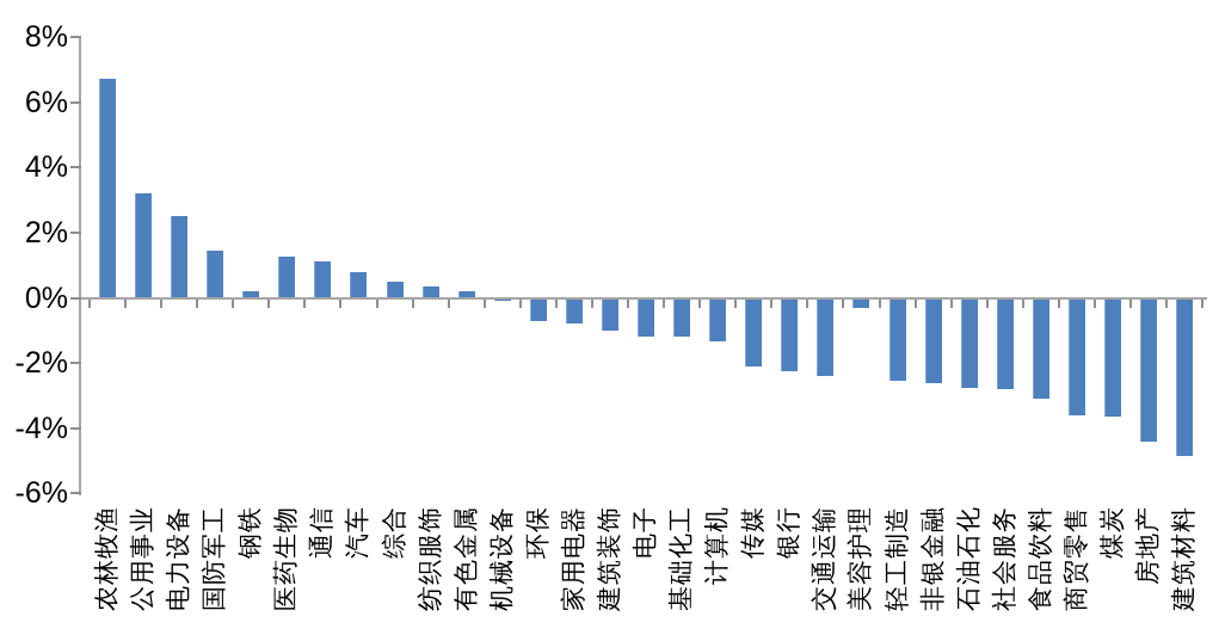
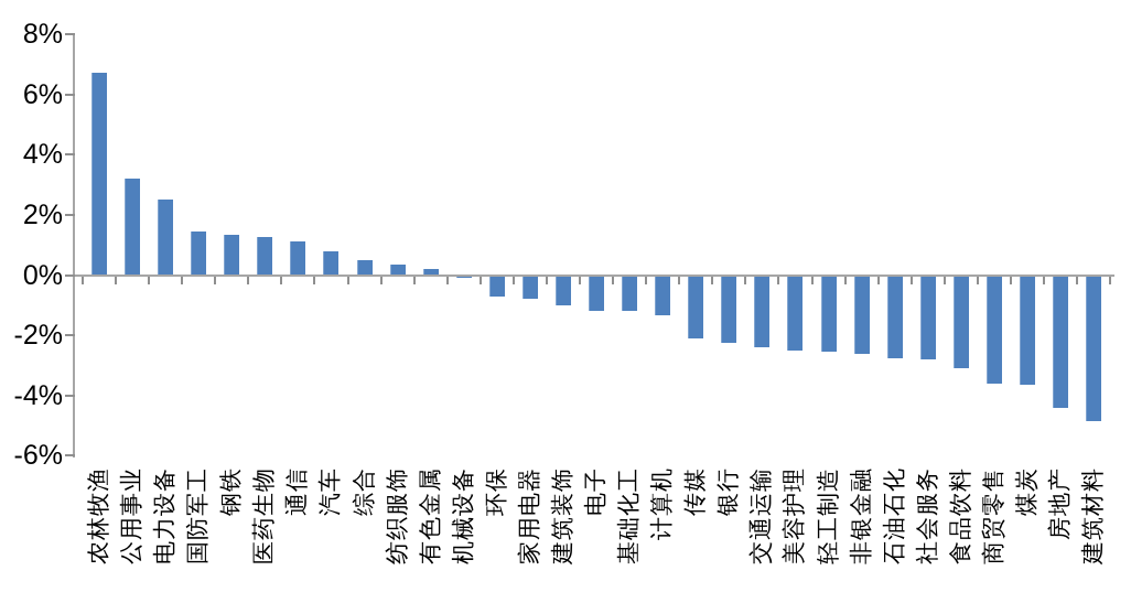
钢铁: 0.2% -> 1.4%
美容护理: -0.3% -> -2.5%
